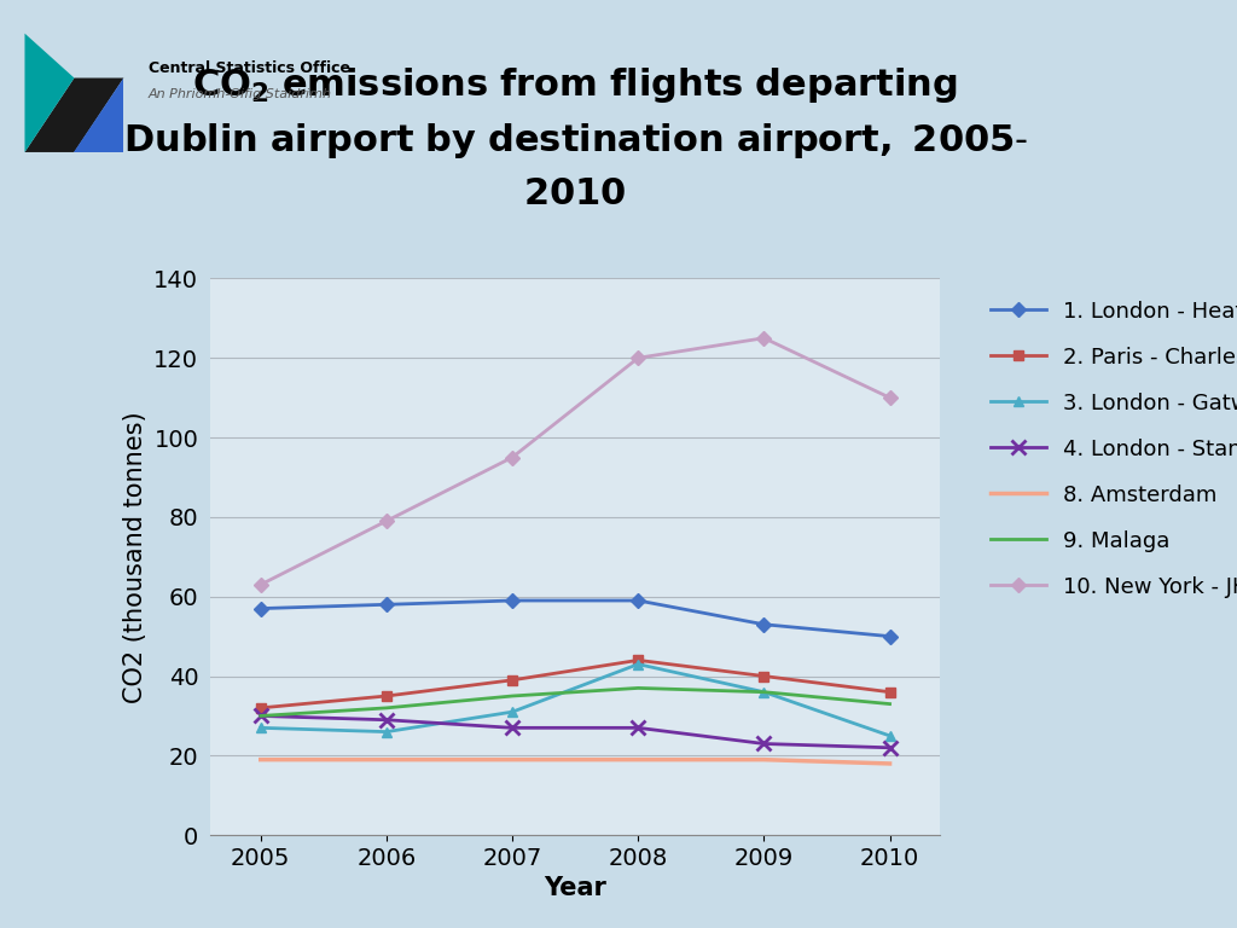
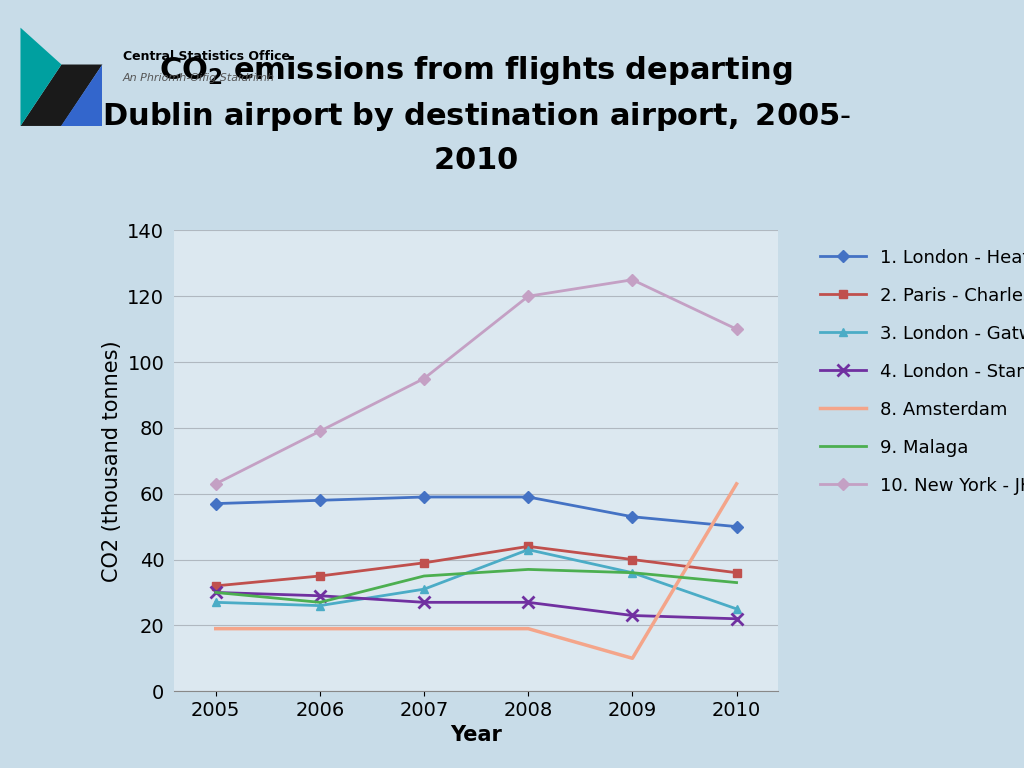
9. Malaga/2006: 32 -> 27
8. Amsterdam/2009: 19 -> 10
8. Amsterdam/2010: 18 -> 63
